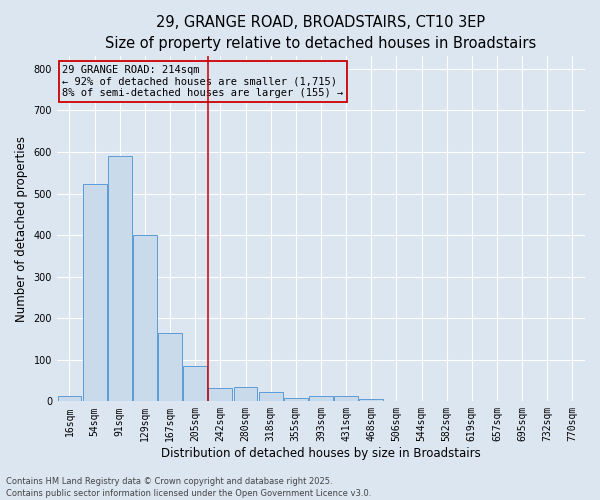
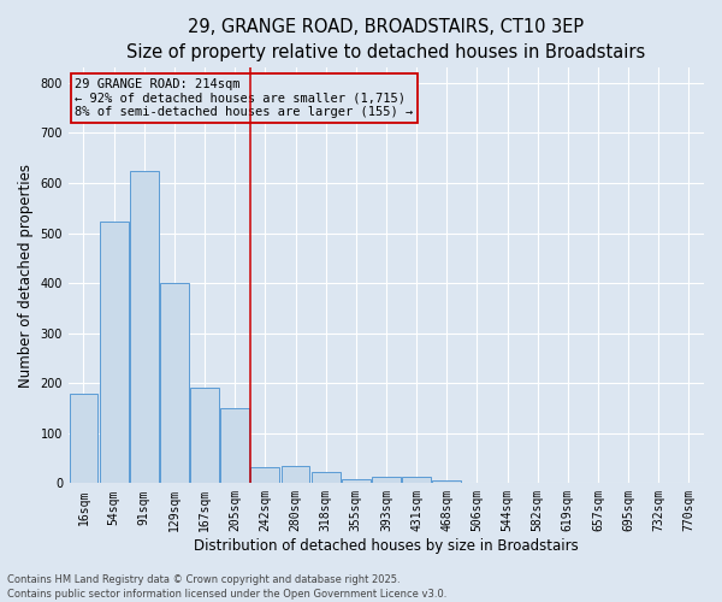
16sqm: 13 -> 180
91sqm: 590 -> 625
167sqm: 165 -> 190
205sqm: 85 -> 150
